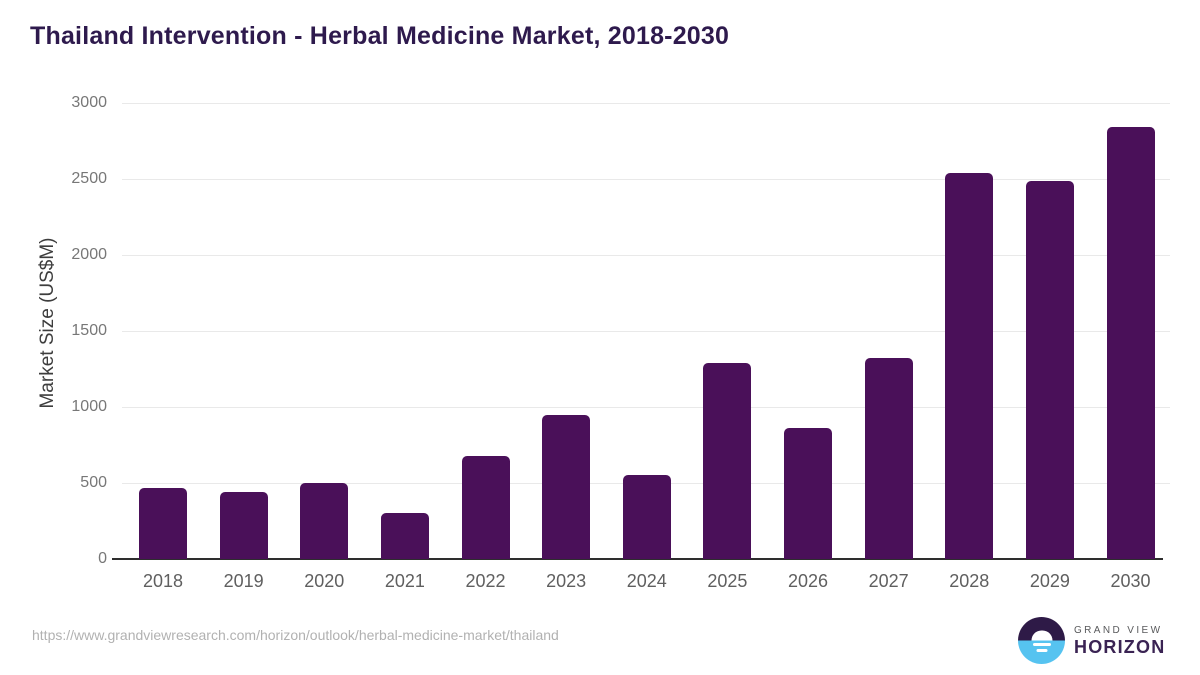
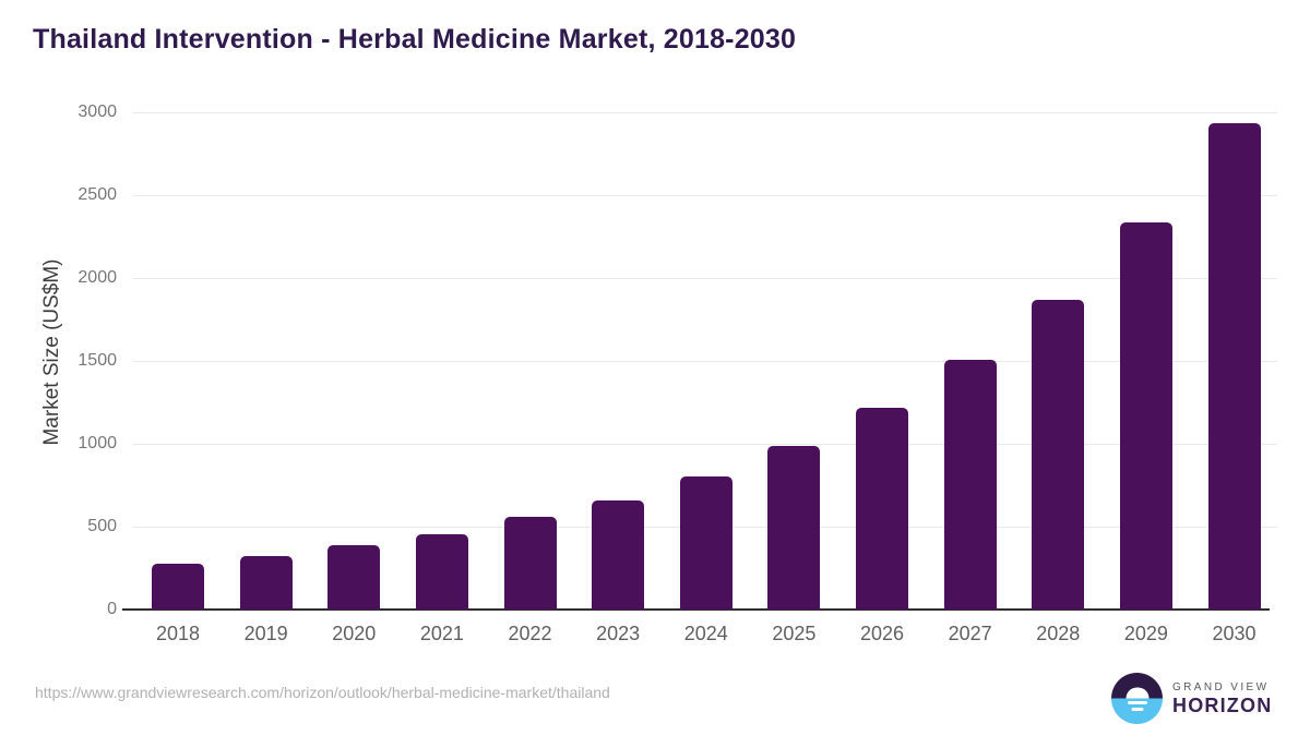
2018: 470 -> 280
2019: 440 -> 320
2020: 500 -> 380
2021: 300 -> 460
2022: 680 -> 560
2023: 950 -> 660
2024: 550 -> 800
2025: 1290 -> 980
2026: 860 -> 1220
2027: 1320 -> 1500
2028: 2540 -> 1870
2029: 2490 -> 2340
2030: 2840 -> 2940
